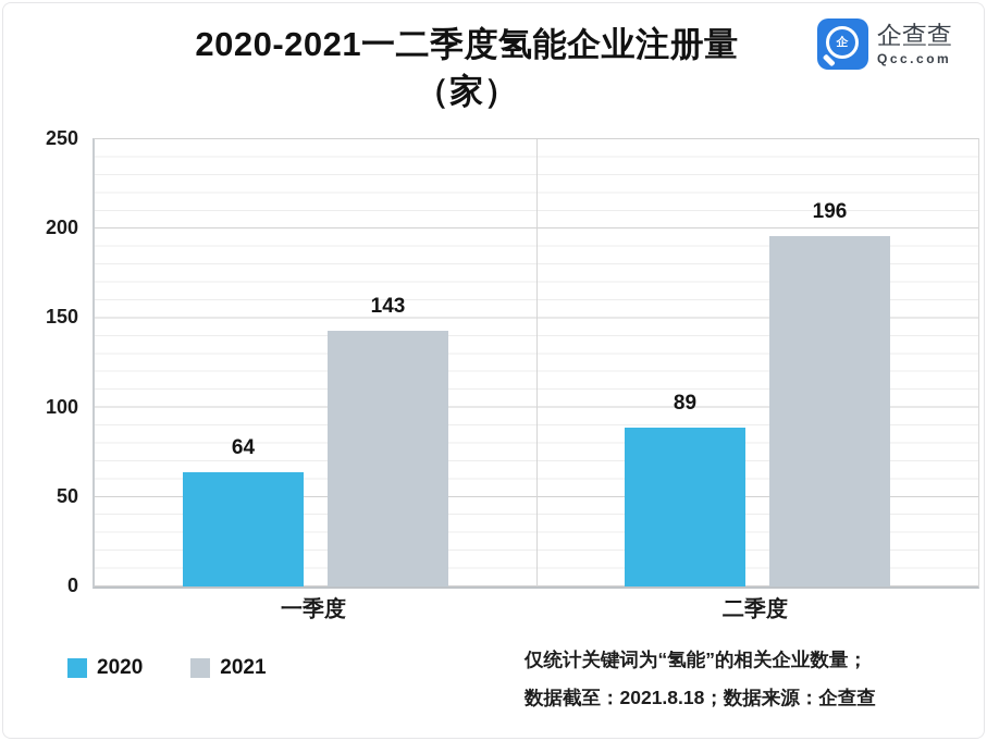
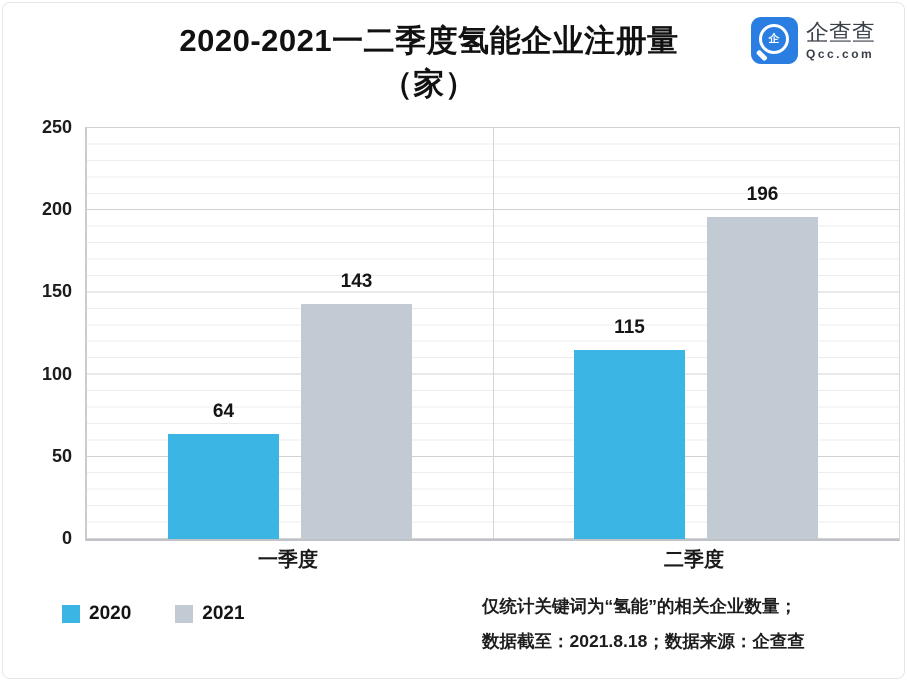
2020/二季度: 89 -> 115
